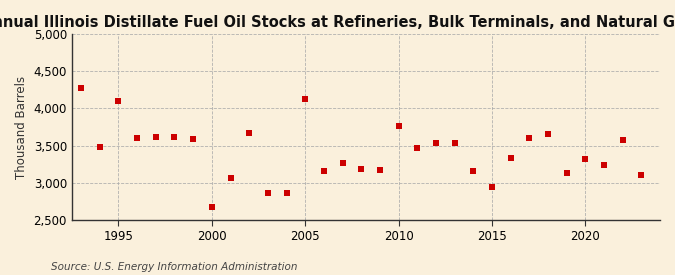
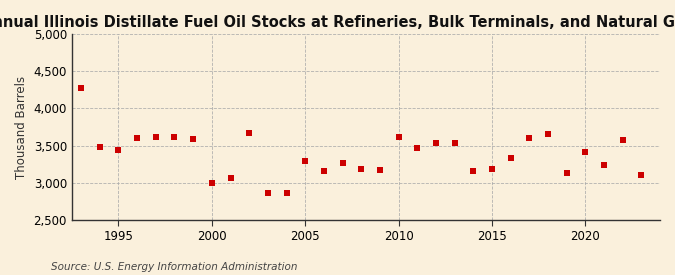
1995: 4,100 -> 3,440
2000: 2,680 -> 3,000
2005: 4,120 -> 3,300
2010: 3,760 -> 3,620
2015: 2,940 -> 3,180
2020: 3,320 -> 3,410
